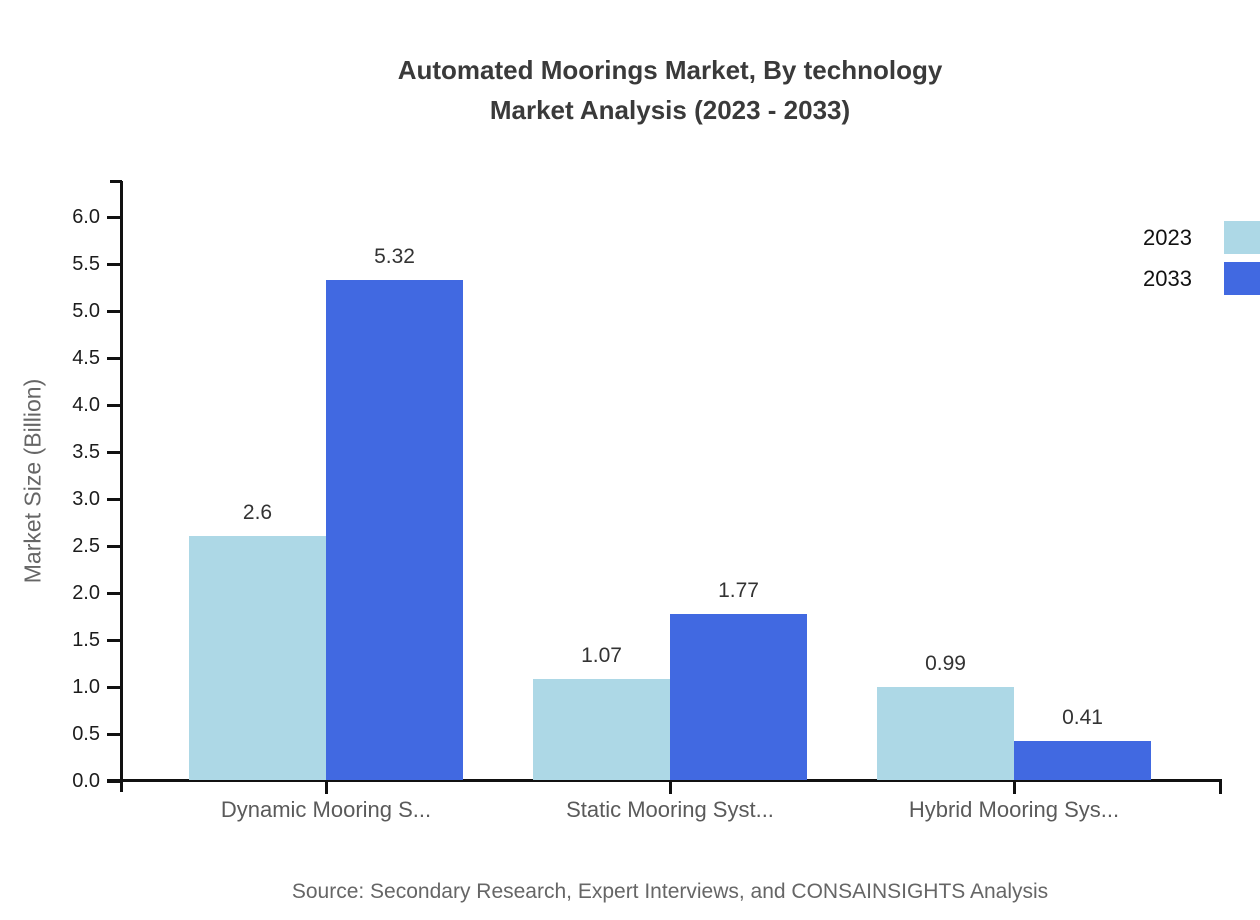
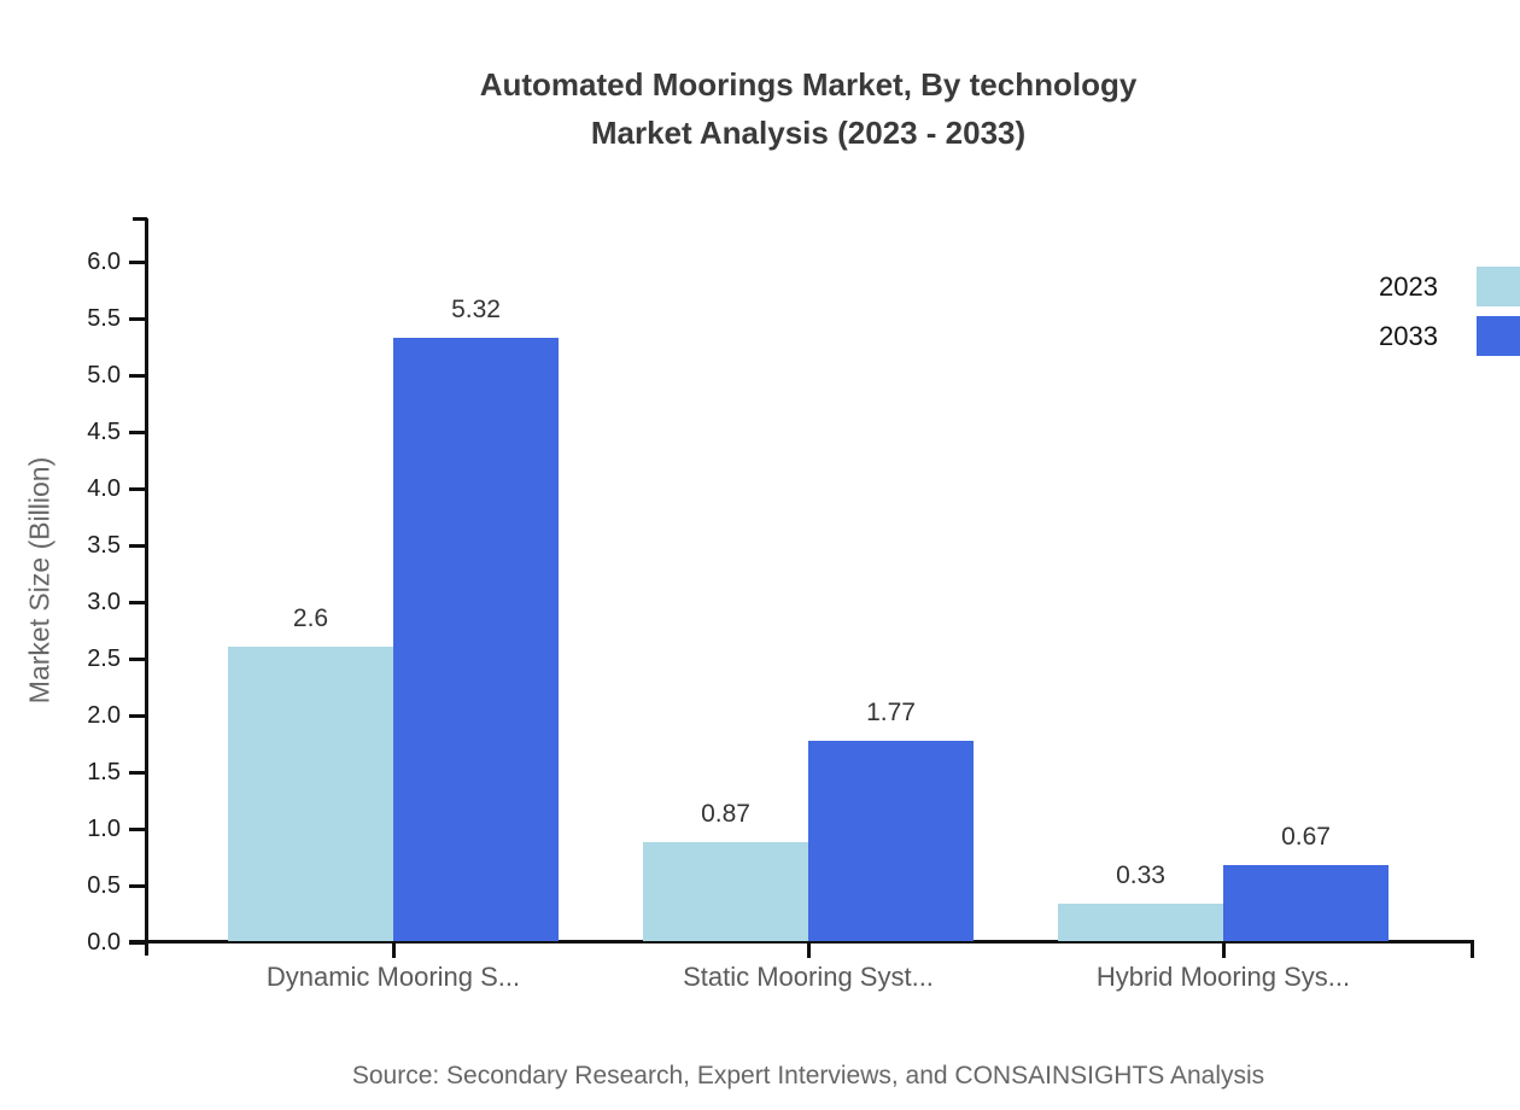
2023/Static Mooring Syst...: 1.07 -> 0.87
2023/Hybrid Mooring Sys...: 0.99 -> 0.33
2033/Hybrid Mooring Sys...: 0.41 -> 0.67
